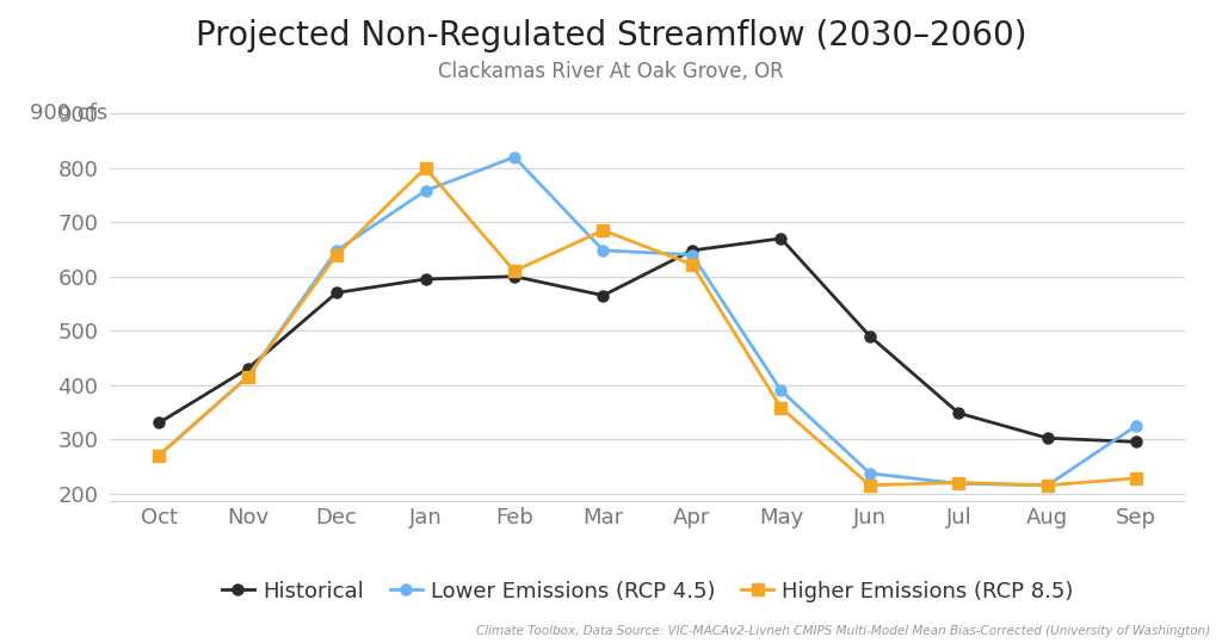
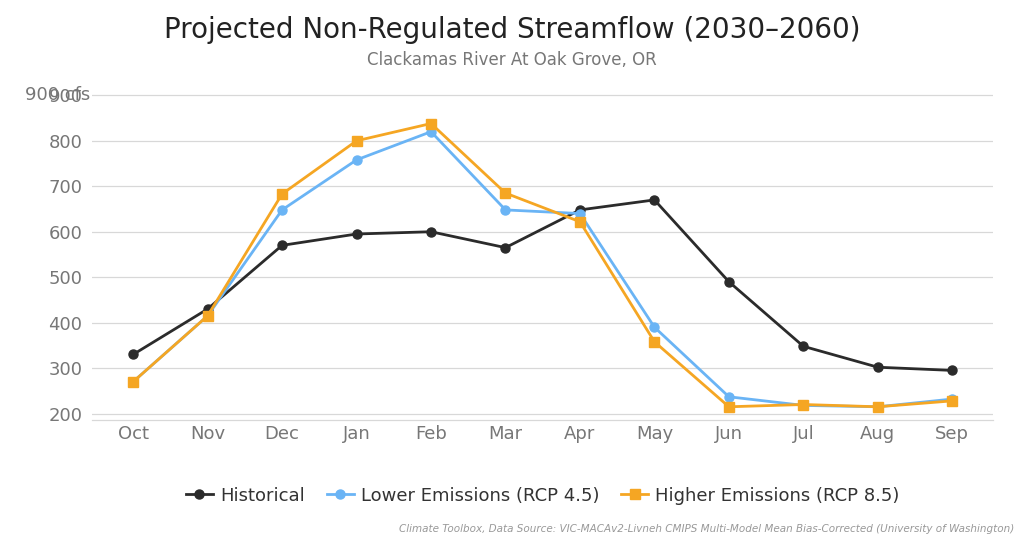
Higher Emissions (RCP 8.5)/Dec: 640 -> 683
Higher Emissions (RCP 8.5)/Feb: 610 -> 838
Lower Emissions (RCP 4.5)/Sep: 325 -> 232
